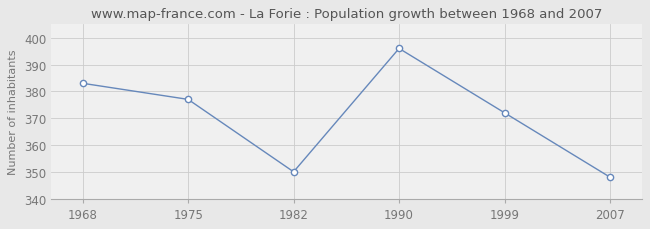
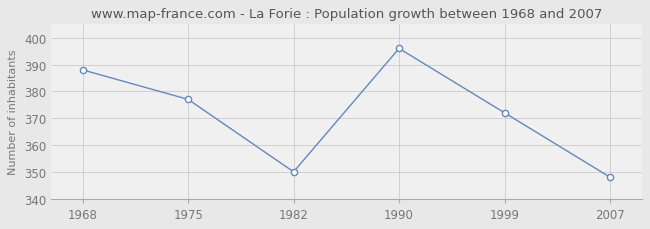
1968: 383 -> 388
